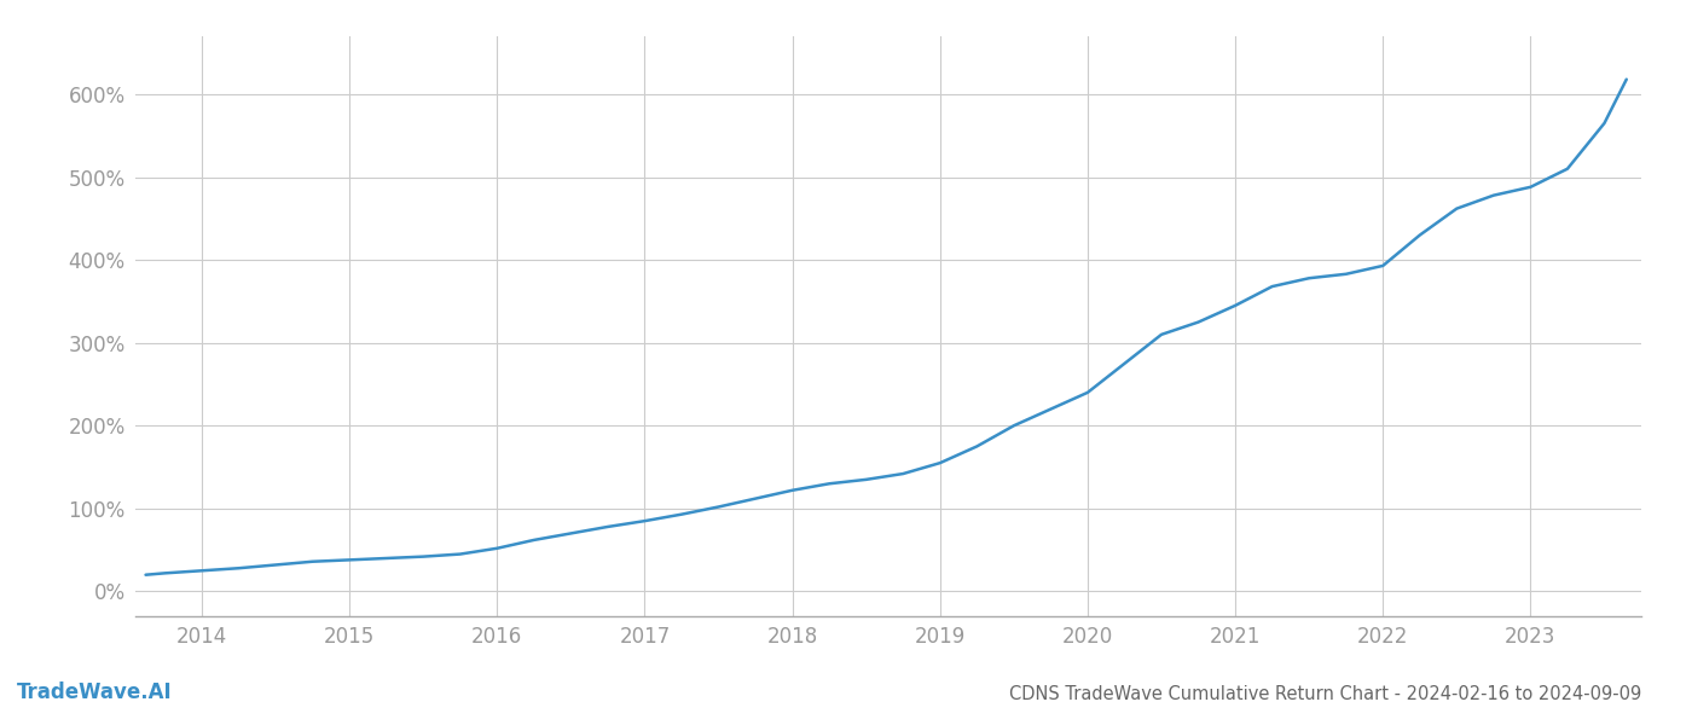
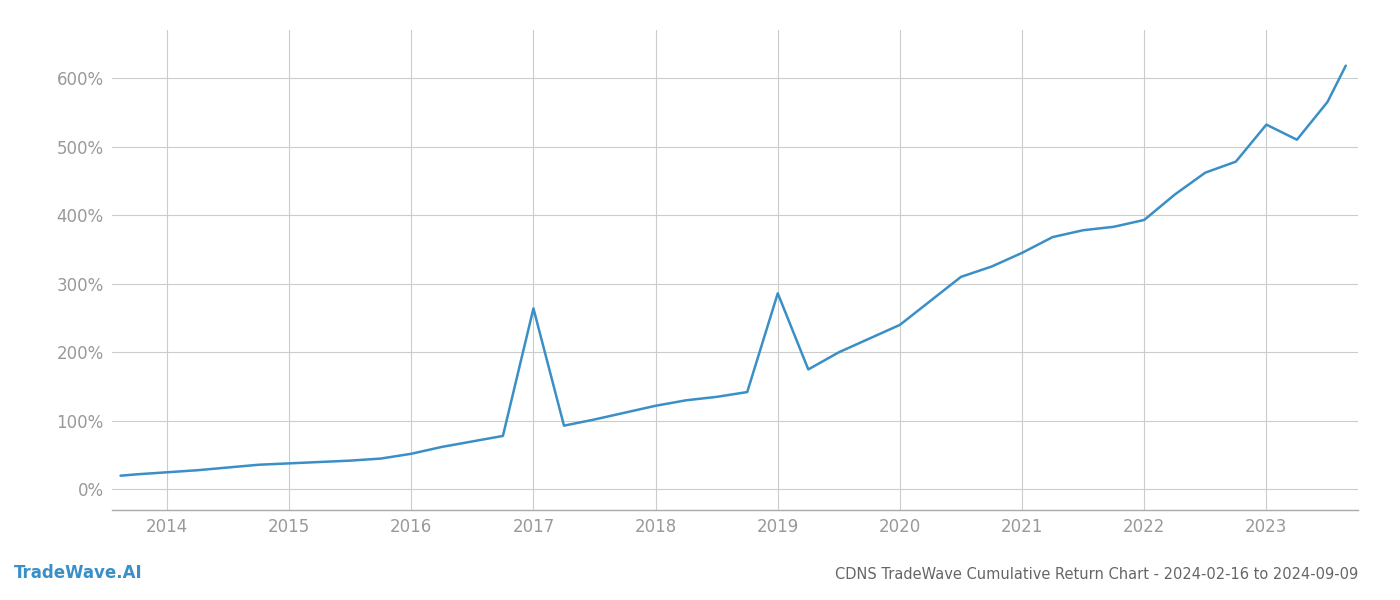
2017: 85% -> 264%
2019: 155% -> 286%
2023: 488% -> 532%
